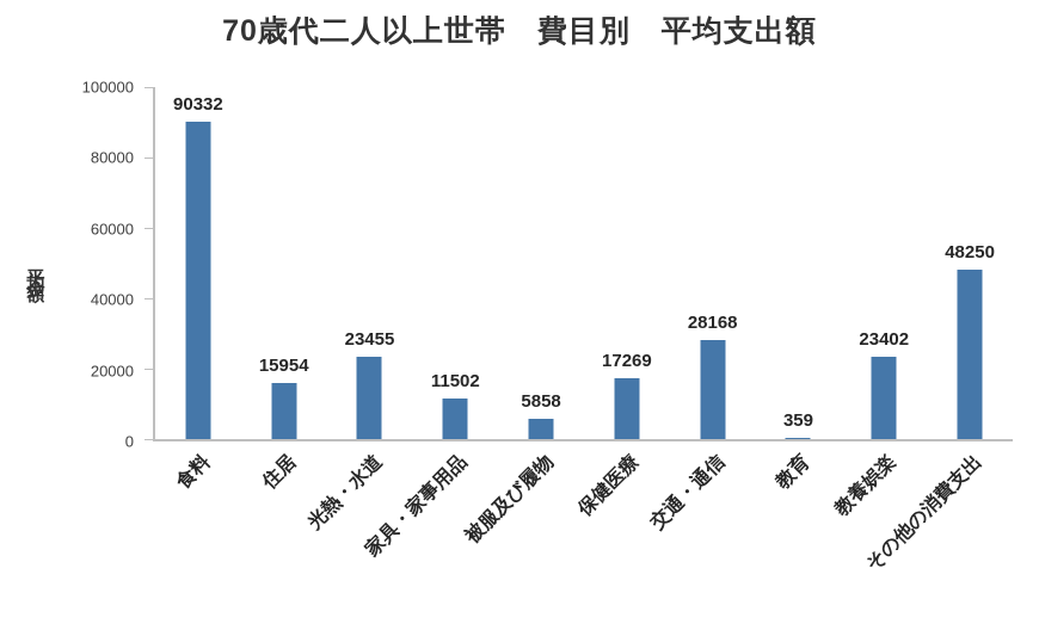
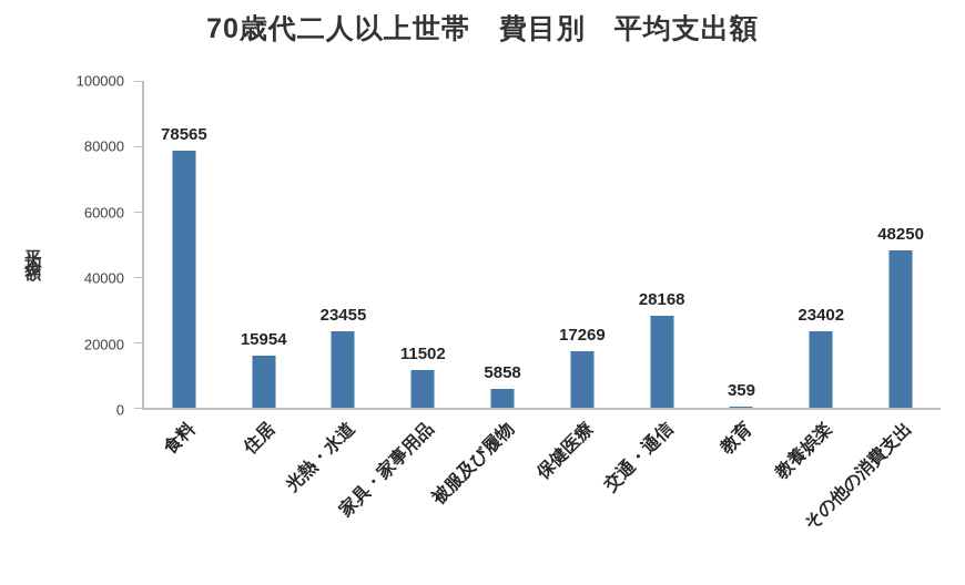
食料: 90332 -> 78565
